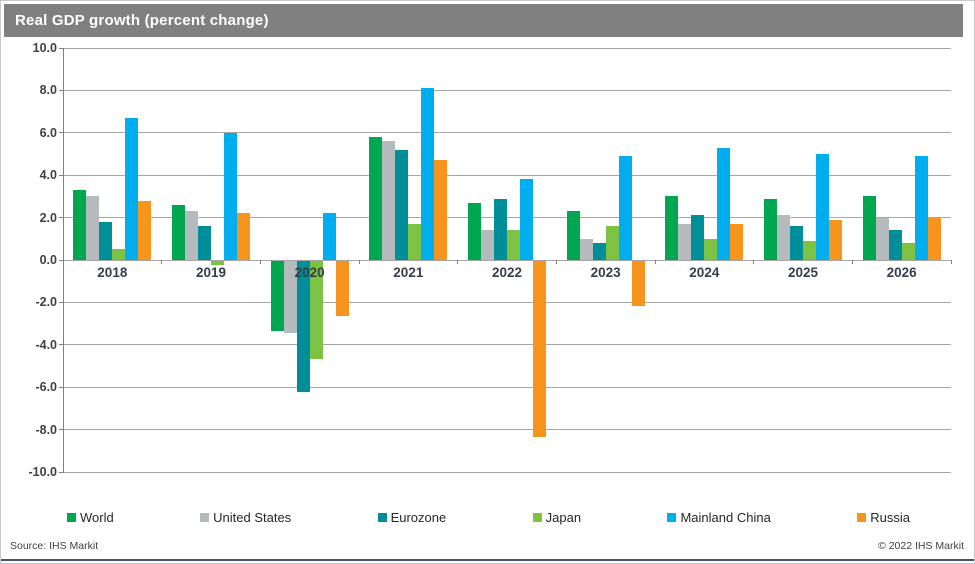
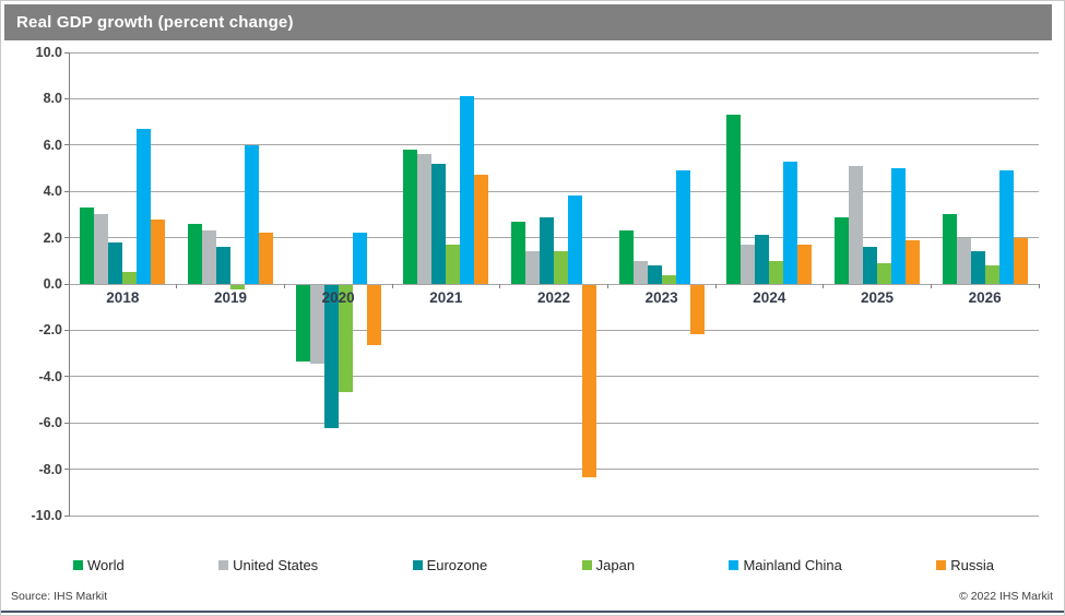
Japan/2023: 1.6 -> 0.4
World/2024: 3.0 -> 7.3
United States/2025: 2.1 -> 5.1
